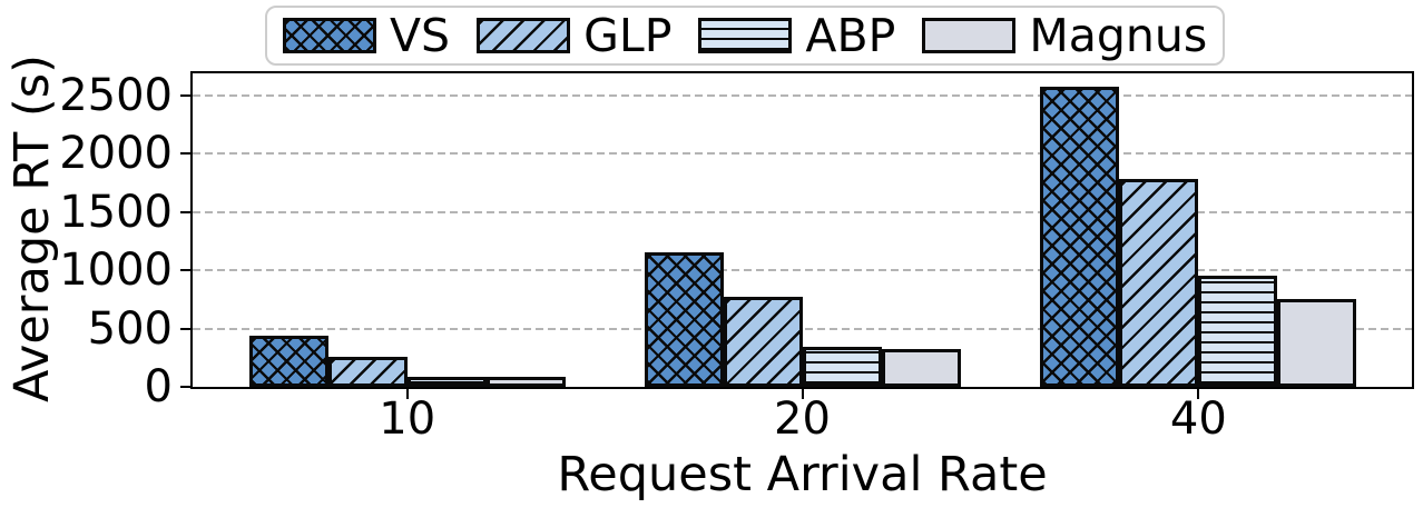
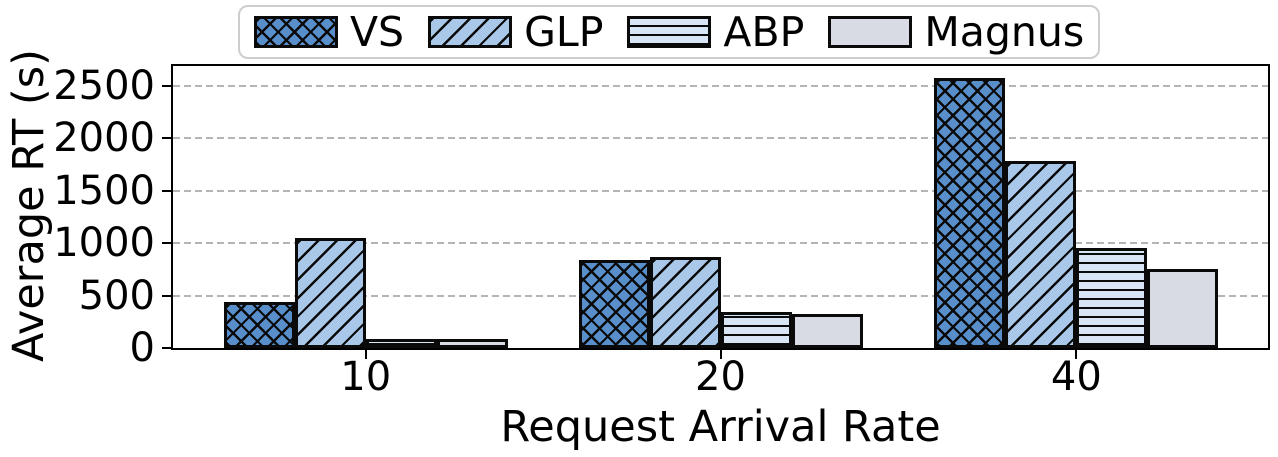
GLP/10: 260 -> 1050
VS/20: 1150 -> 840
GLP/20: 780 -> 870
